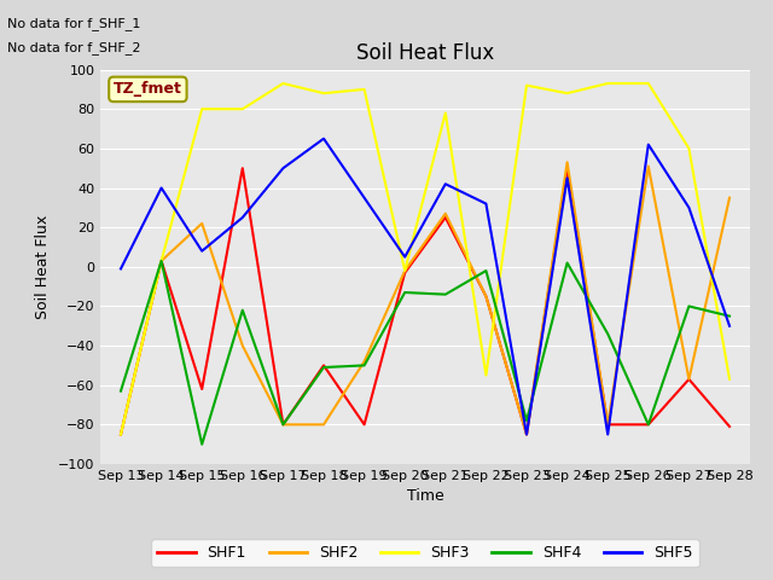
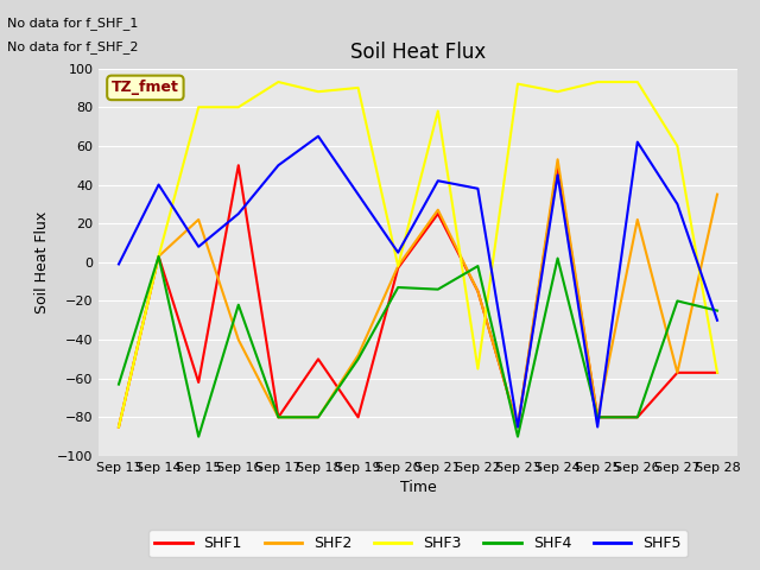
SHF4/Sep 18: -51 -> -80
SHF5/Sep 22: 32 -> 38
SHF4/Sep 23: -78 -> -90
SHF4/Sep 25: -34 -> -80
SHF2/Sep 26: 51 -> 22
SHF1/Sep 28: -81 -> -57
